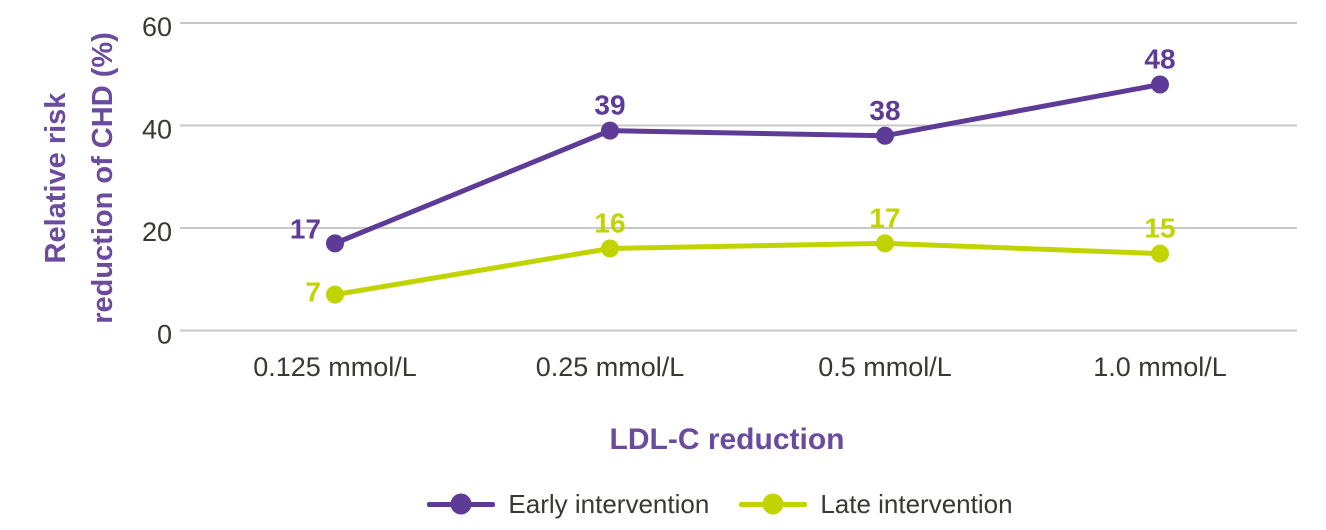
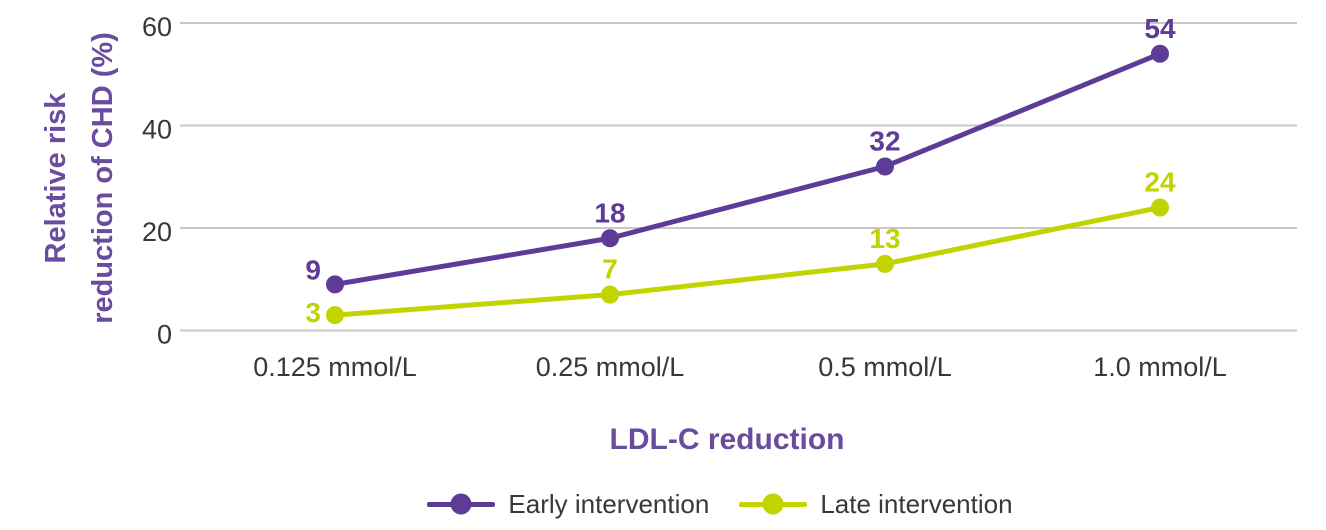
Early intervention/0.125 mmol/L: 17 -> 9
Late intervention/0.125 mmol/L: 7 -> 3
Early intervention/0.25 mmol/L: 39 -> 18
Late intervention/0.25 mmol/L: 16 -> 7
Early intervention/0.5 mmol/L: 38 -> 32
Late intervention/0.5 mmol/L: 17 -> 13
Early intervention/1.0 mmol/L: 48 -> 54
Late intervention/1.0 mmol/L: 15 -> 24
